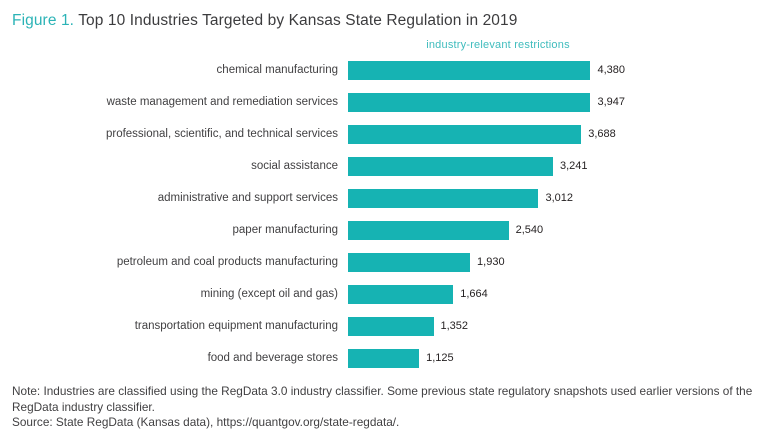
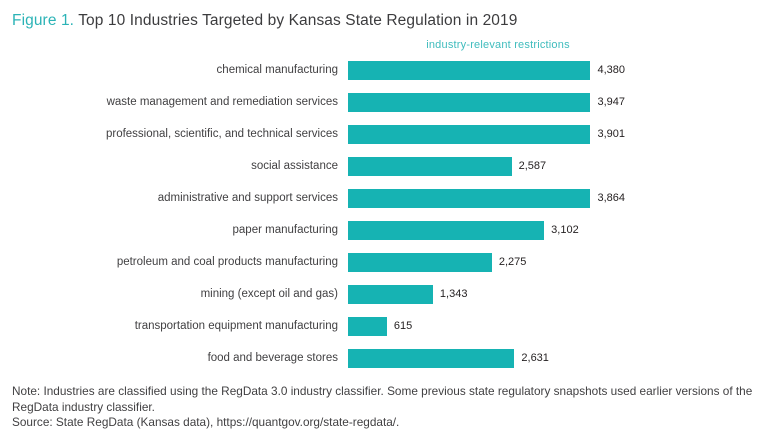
professional, scientific, and technical services: 3,688 -> 3,901
social assistance: 3,241 -> 2,587
administrative and support services: 3,012 -> 3,864
paper manufacturing: 2,540 -> 3,102
petroleum and coal products manufacturing: 1,930 -> 2,275
mining (except oil and gas): 1,664 -> 1,343
transportation equipment manufacturing: 1,352 -> 615
food and beverage stores: 1,125 -> 2,631
